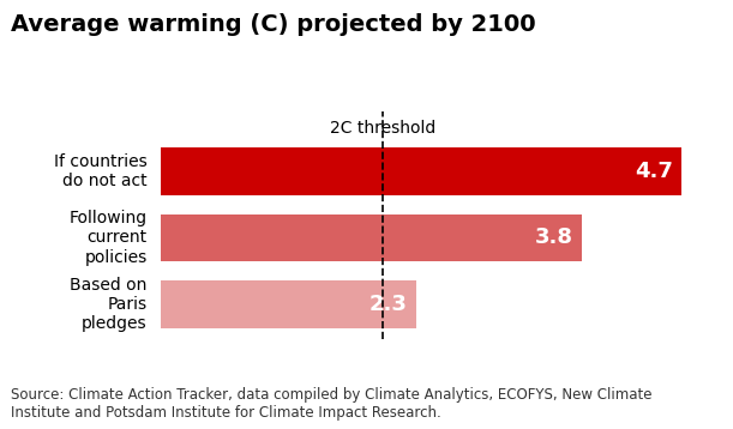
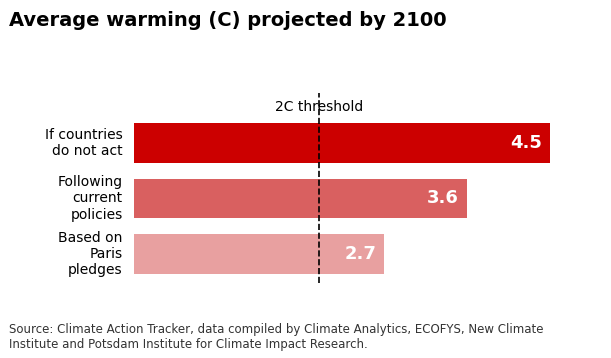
If countries do not act: 4.7 -> 4.5
Following current policies: 3.8 -> 3.6
Based on Paris pledges: 2.3 -> 2.7
